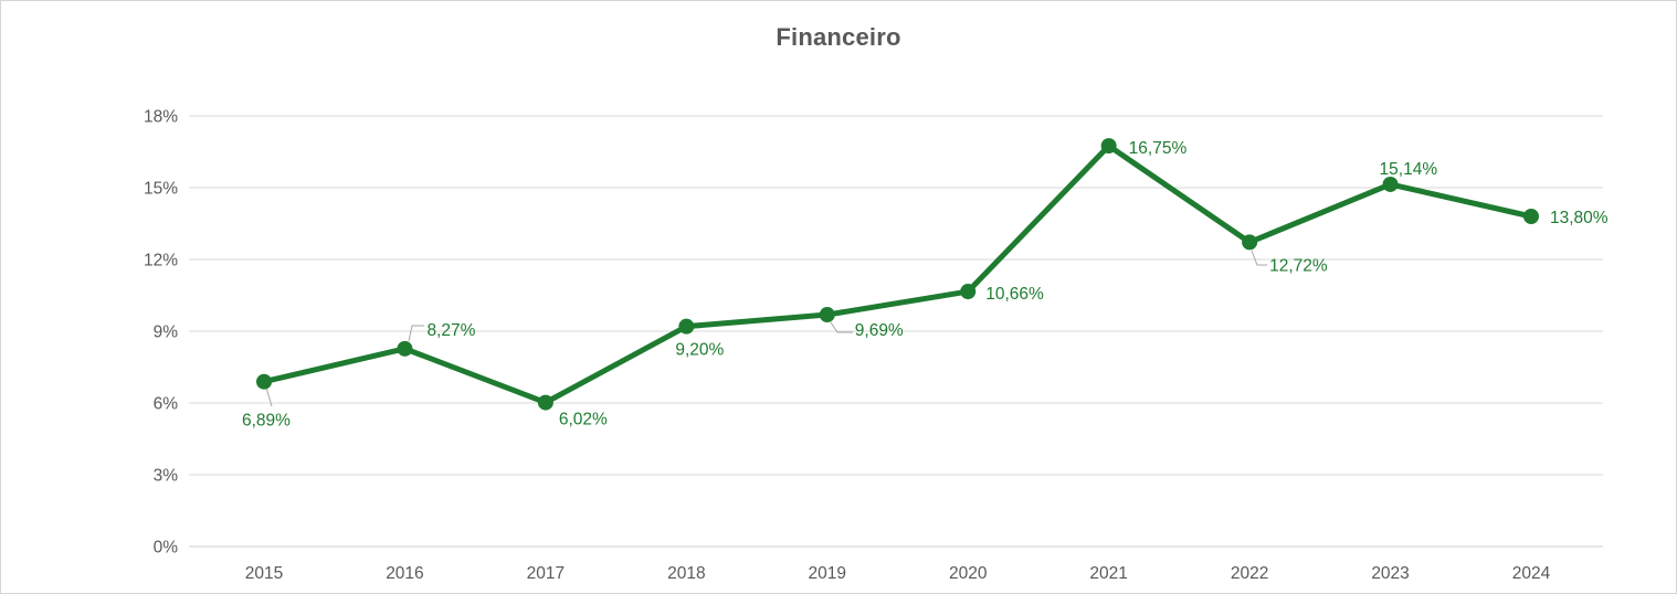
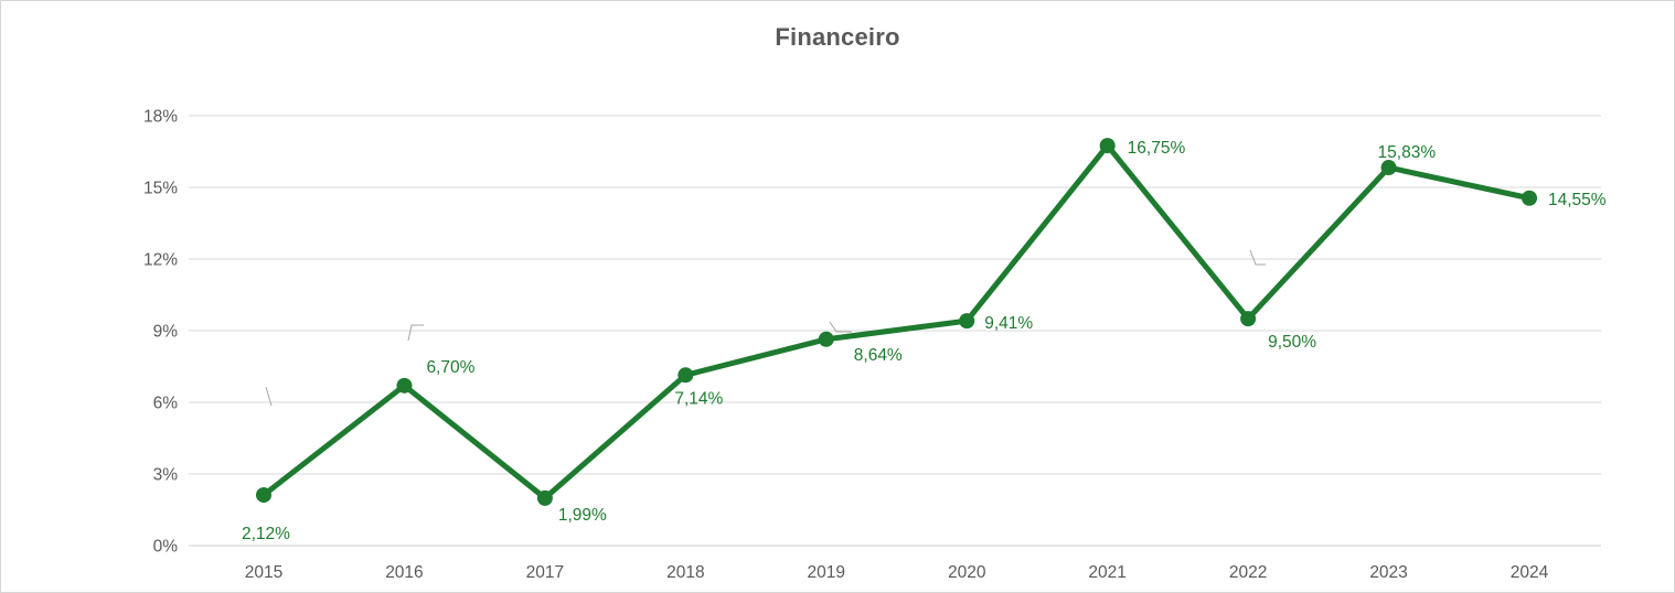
2015: 6,89% -> 2,12%
2016: 8,27% -> 6,70%
2017: 6,02% -> 1,99%
2018: 9,20% -> 7,14%
2019: 9,69% -> 8,64%
2020: 10,66% -> 9,41%
2022: 12,72% -> 9,50%
2023: 15,14% -> 15,83%
2024: 13,80% -> 14,55%
